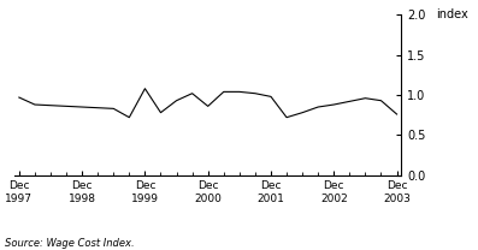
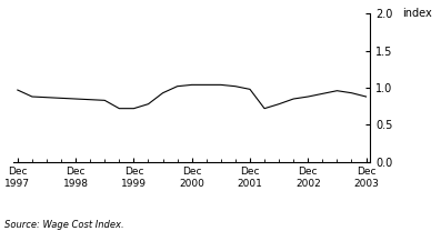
Dec 1999: 1.08 -> 0.72
Dec 2000: 0.86 -> 1.04
Dec 2003: 0.76 -> 0.88
